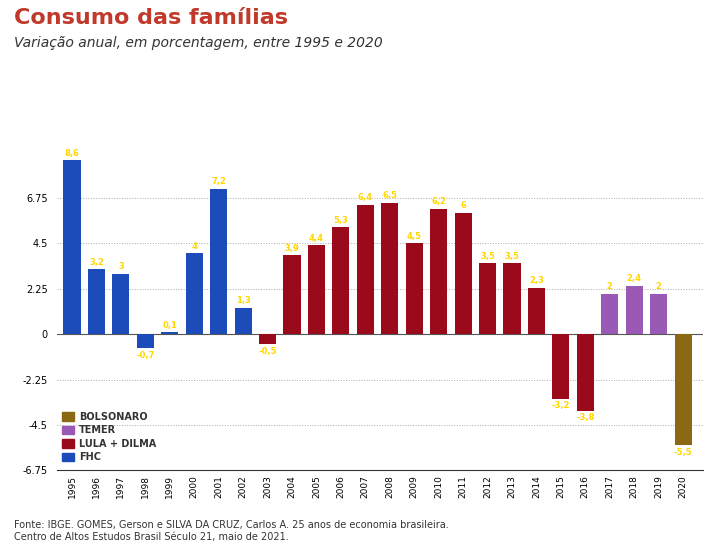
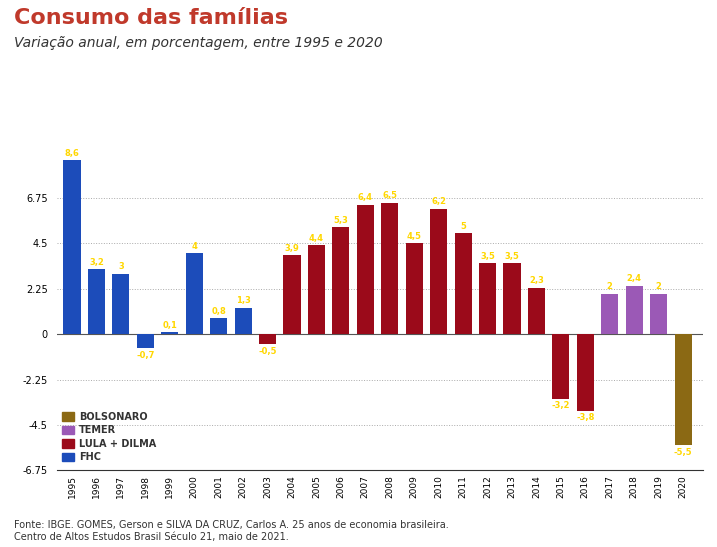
2001: 7,2 -> 0,8
2011: 6 -> 5
